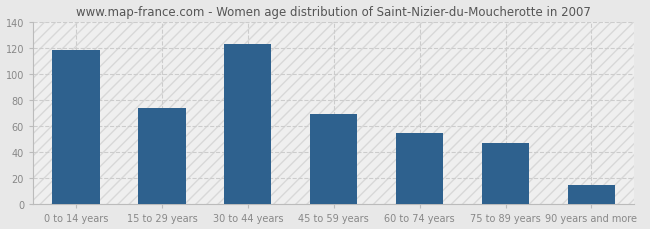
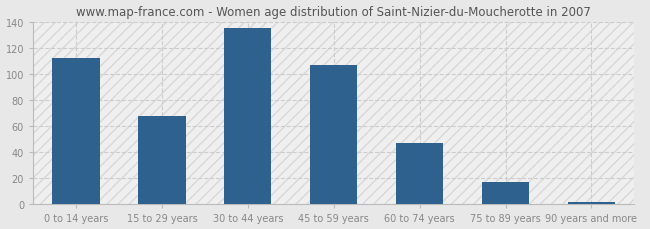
0 to 14 years: 118 -> 112
15 to 29 years: 74 -> 68
30 to 44 years: 123 -> 135
45 to 59 years: 69 -> 107
60 to 74 years: 55 -> 47
75 to 89 years: 47 -> 17
90 years and more: 15 -> 2
